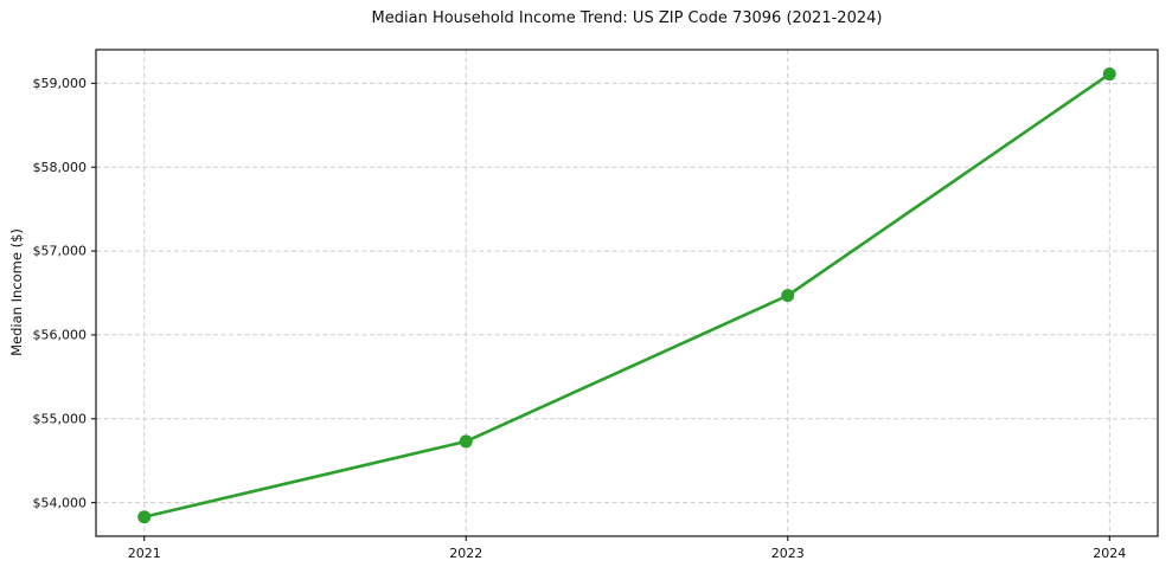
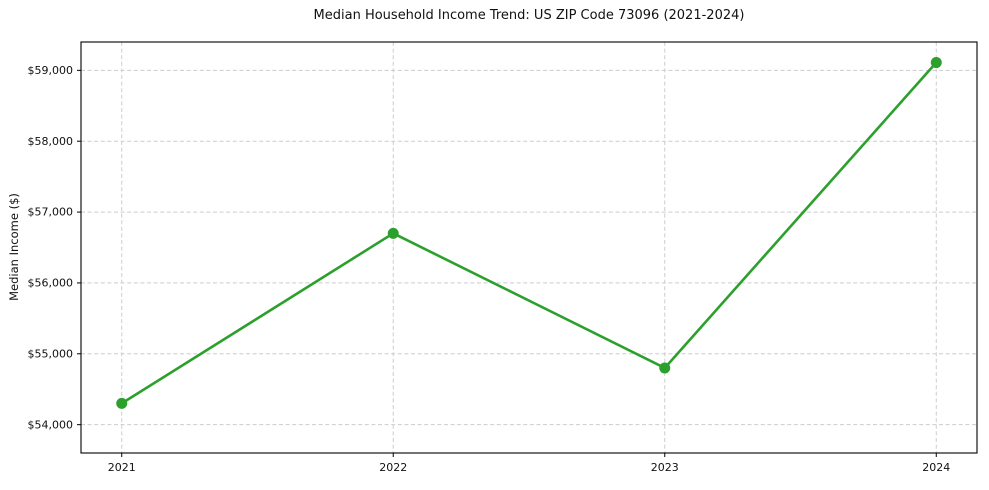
2021: $53800 -> $54300
2022: $54700 -> $56700
2023: $56500 -> $54800
